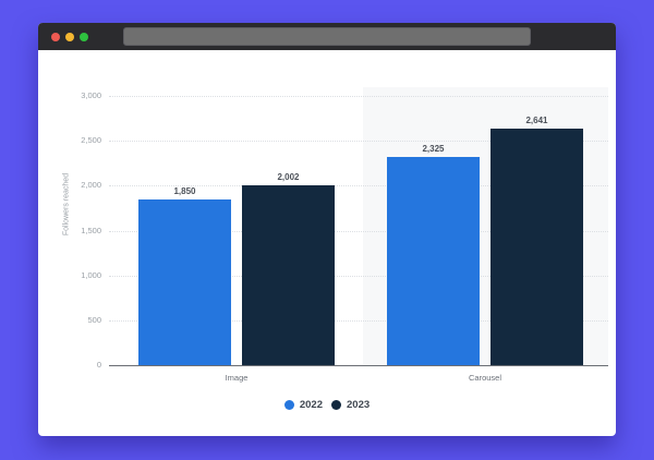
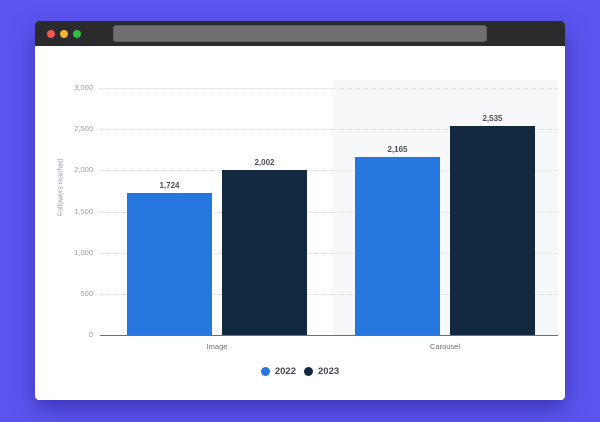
2022/Image: 1,850 -> 1,724
2022/Carousel: 2,325 -> 2,165
2023/Carousel: 2,641 -> 2,535
